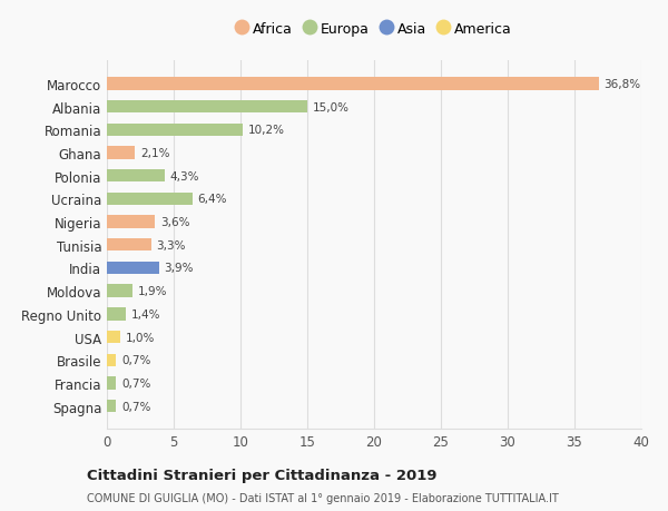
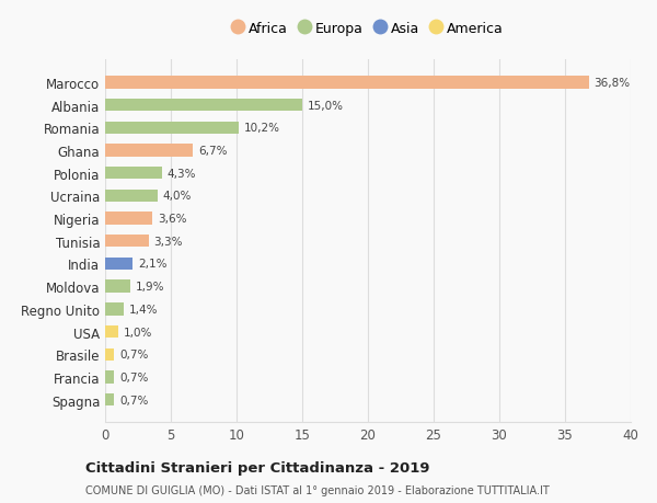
Ghana: 2,1% -> 6,7%
Ucraina: 6,4% -> 4,0%
India: 3,9% -> 2,1%
